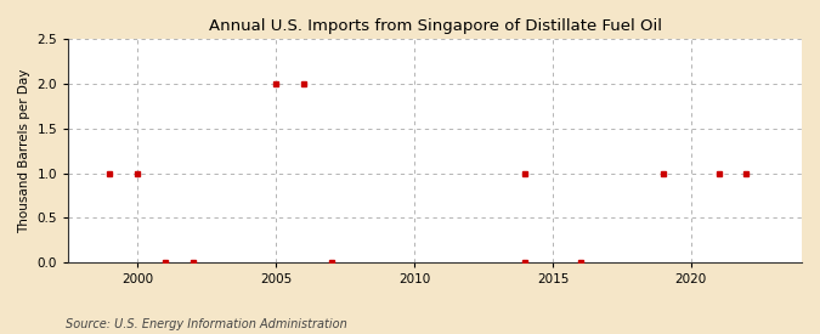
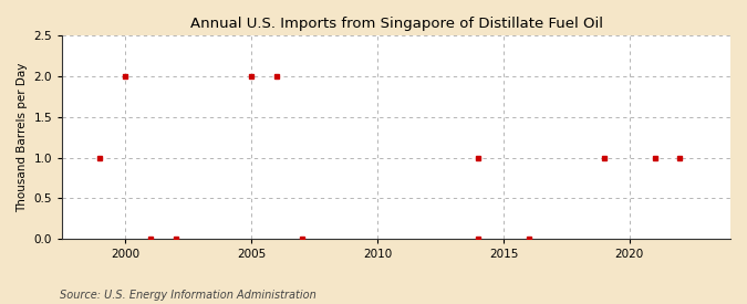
2000: 1 -> 2
